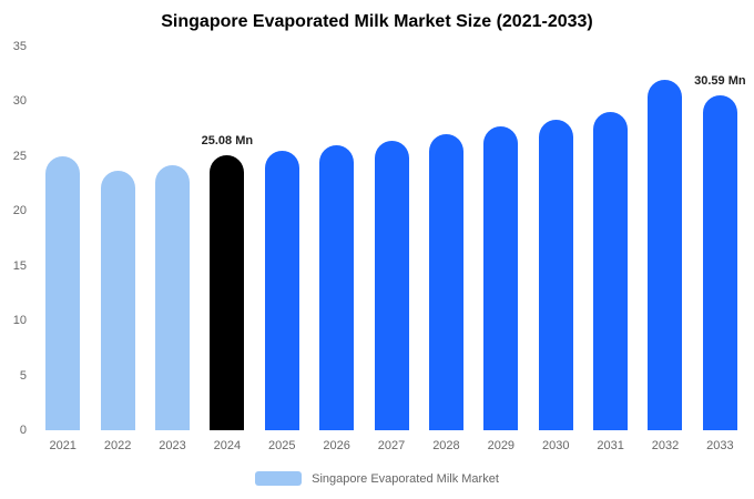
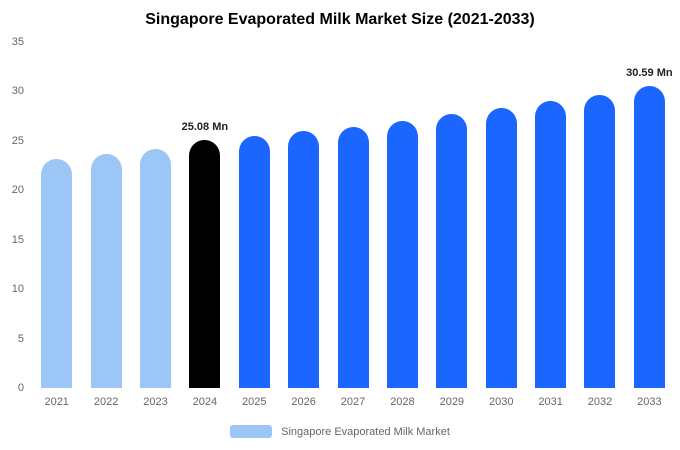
2021: 25 -> 23
2032: 32 -> 30
